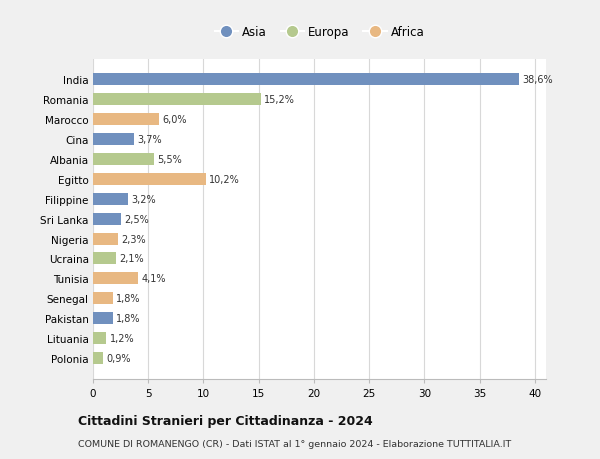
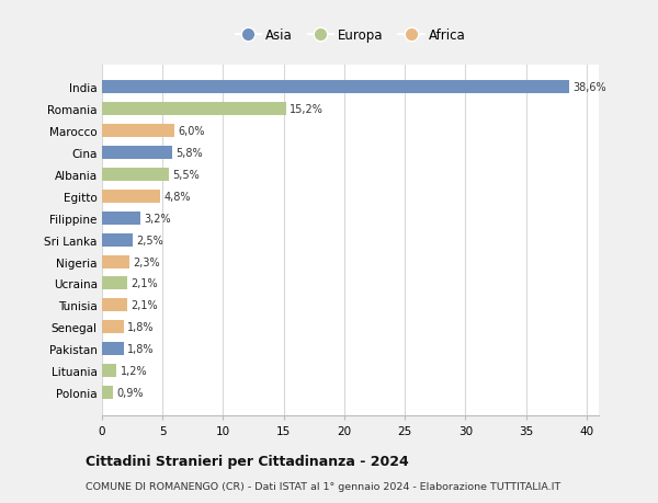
Cina: 3,7% -> 5,8%
Egitto: 10,2% -> 4,8%
Tunisia: 4,1% -> 2,1%
